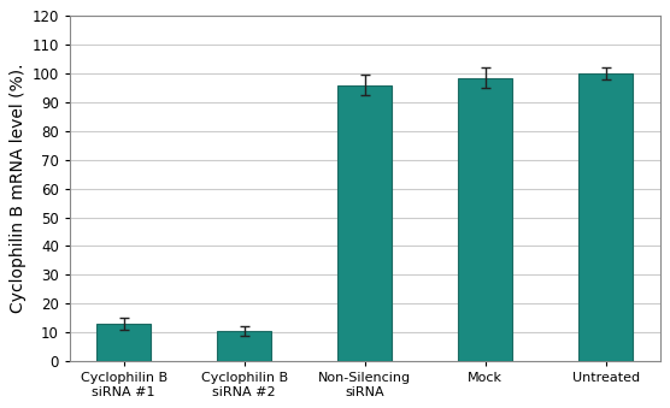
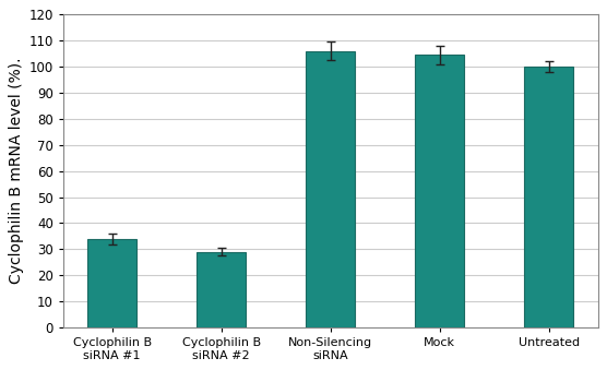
Cyclophilin B siRNA #1: 13.0 -> 34.0
Cyclophilin B siRNA #2: 10.5 -> 29.0
Non-Silencing siRNA: 96.0 -> 106.0
Mock: 98.5 -> 104.5
